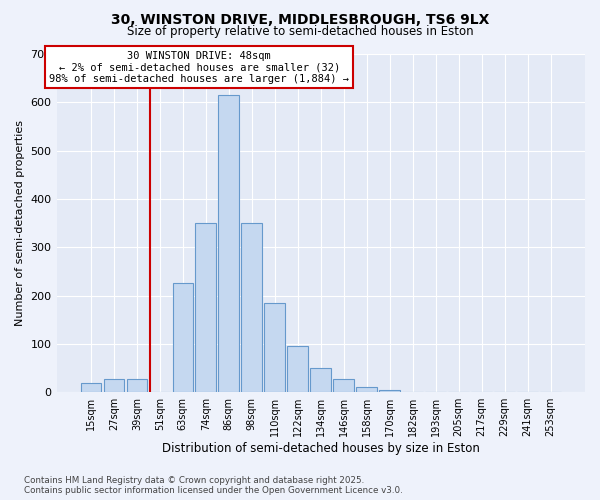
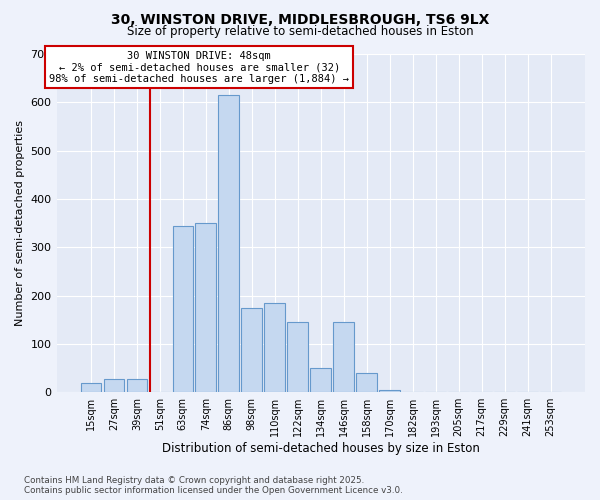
63sqm: 225 -> 345
98sqm: 350 -> 175
122sqm: 95 -> 145
146sqm: 28 -> 145
158sqm: 10 -> 40
